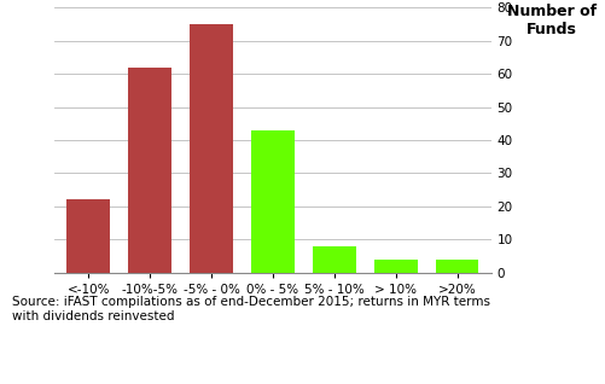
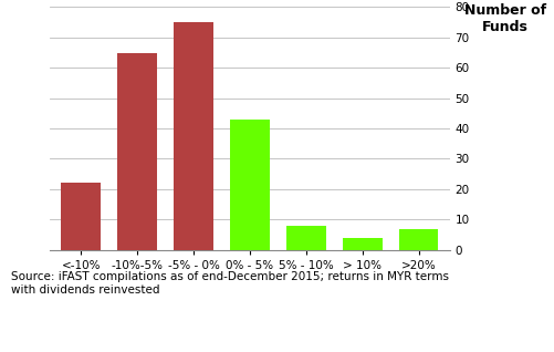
-10%-5%: 62 -> 65
>20%: 4 -> 7
